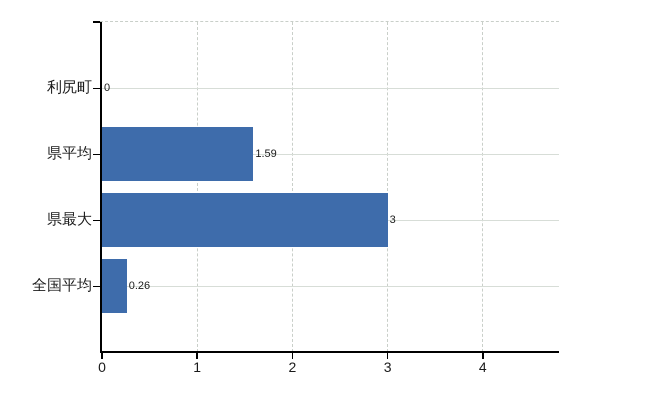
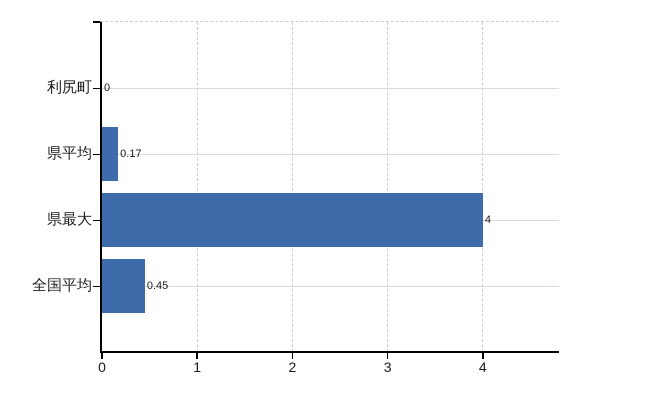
県平均: 1.59 -> 0.17
県最大: 3 -> 4
全国平均: 0.26 -> 0.45
